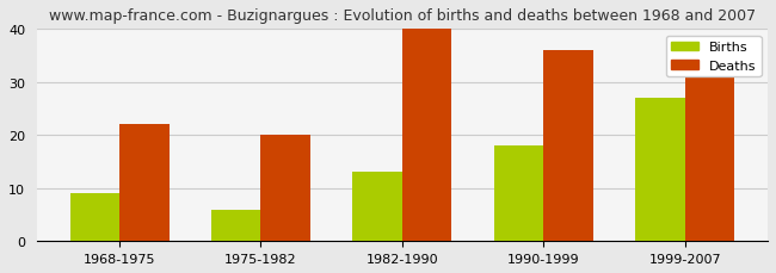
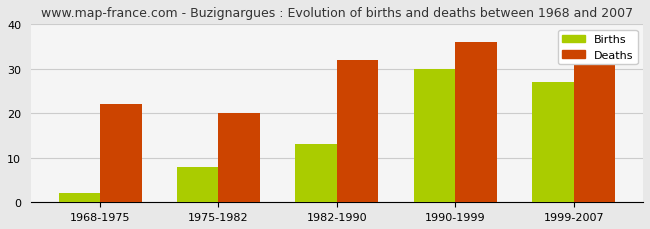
Births/1968-1975: 9 -> 2
Births/1975-1982: 6 -> 8
Deaths/1982-1990: 40 -> 32
Births/1990-1999: 18 -> 30
